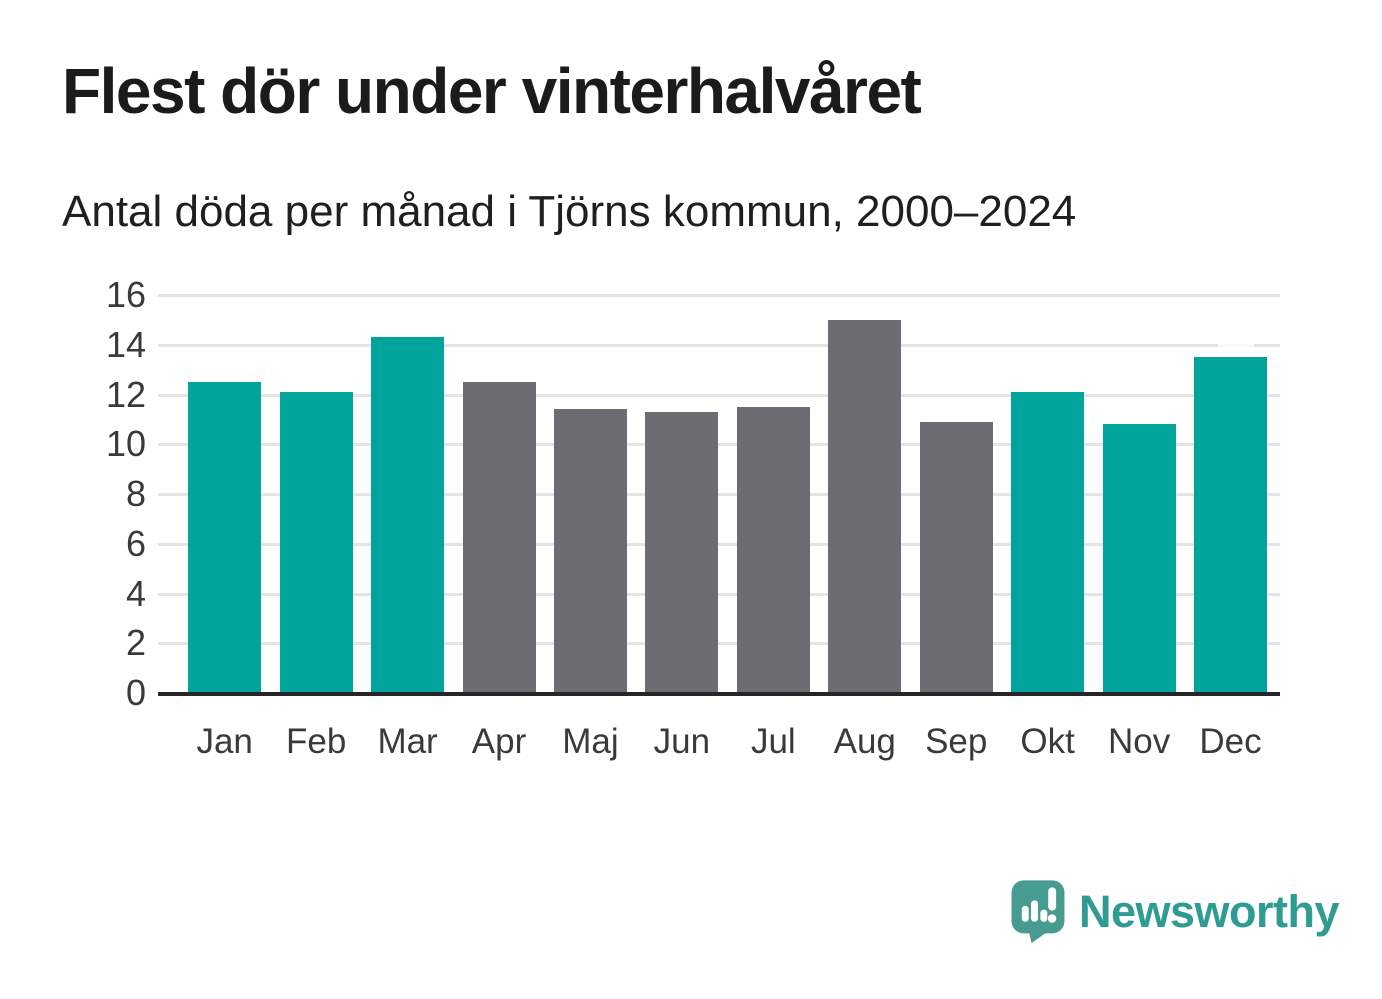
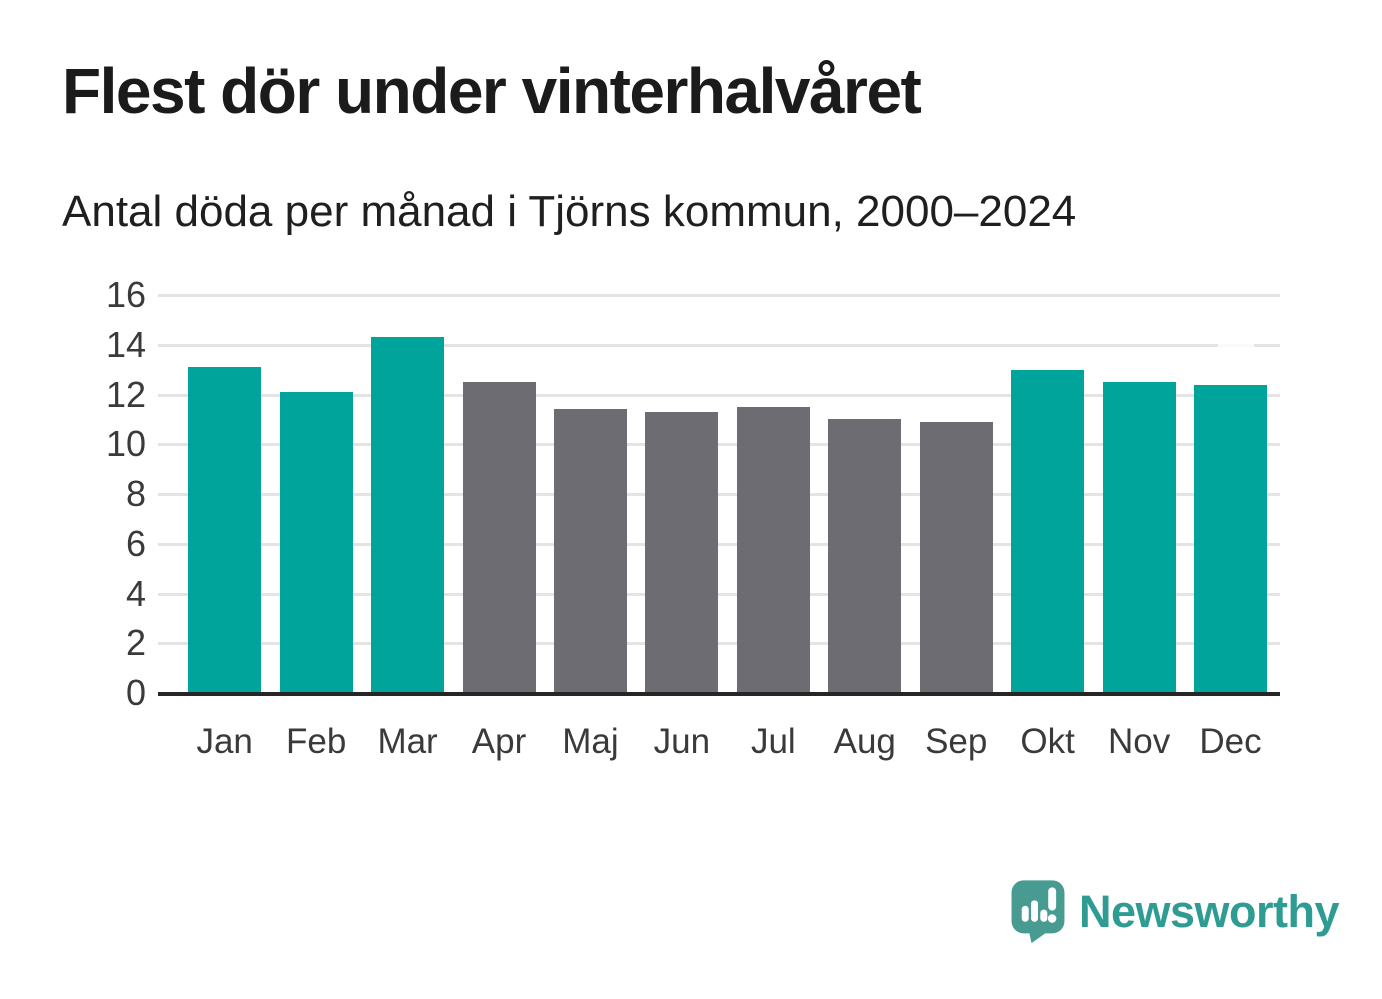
Jan: 12.5 -> 13.1
Aug: 15.0 -> 11.0
Okt: 12.1 -> 13.0
Nov: 10.8 -> 12.5
Dec: 13.5 -> 12.4
